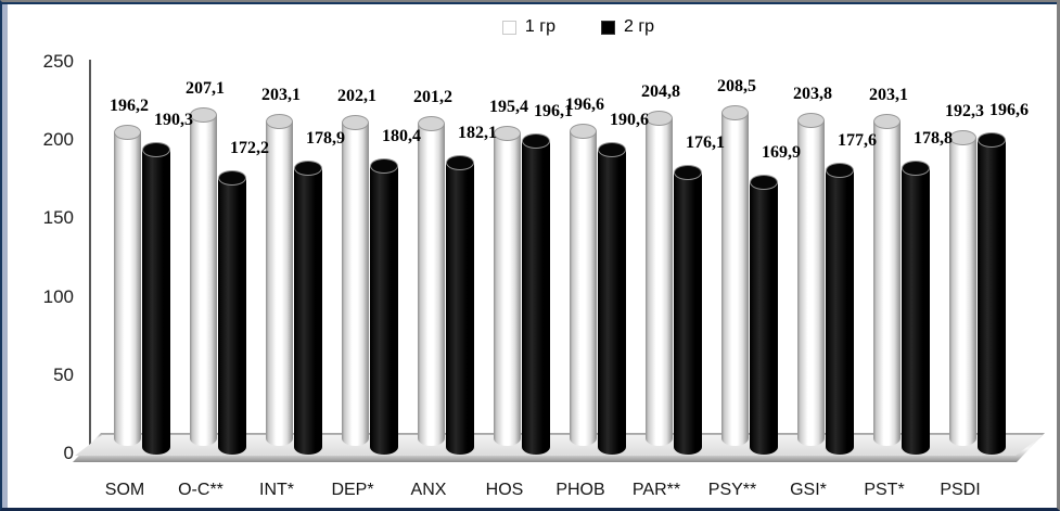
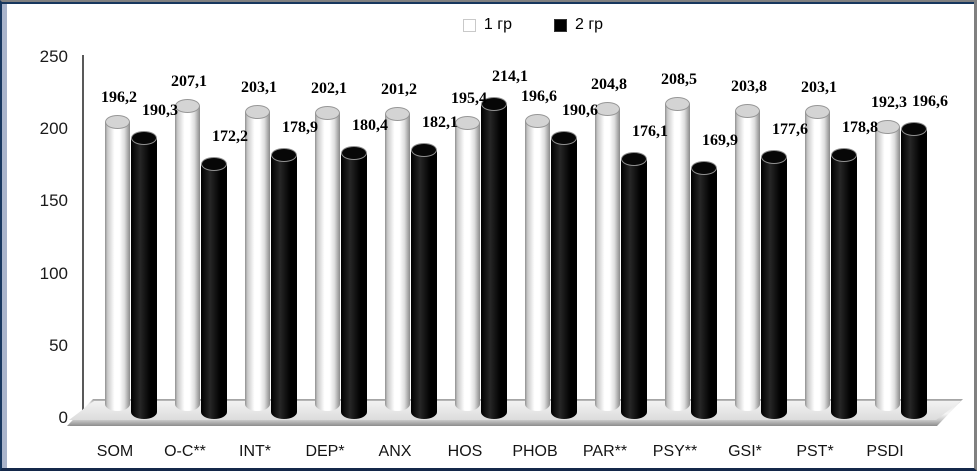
2 гр/HOS: 196,1 -> 214,1
